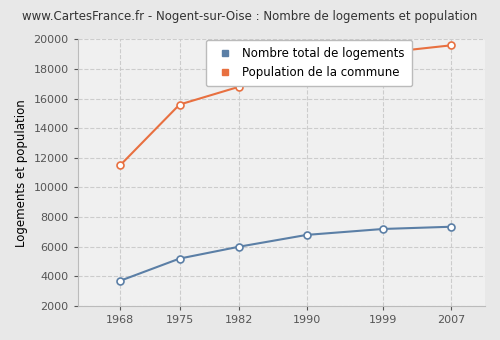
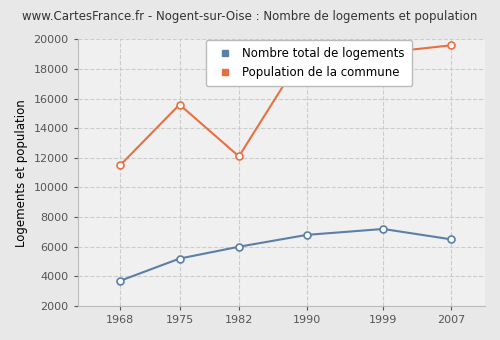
Population de la commune/1982: 16800 -> 12100
Nombre total de logements/2007: 7400 -> 6500
